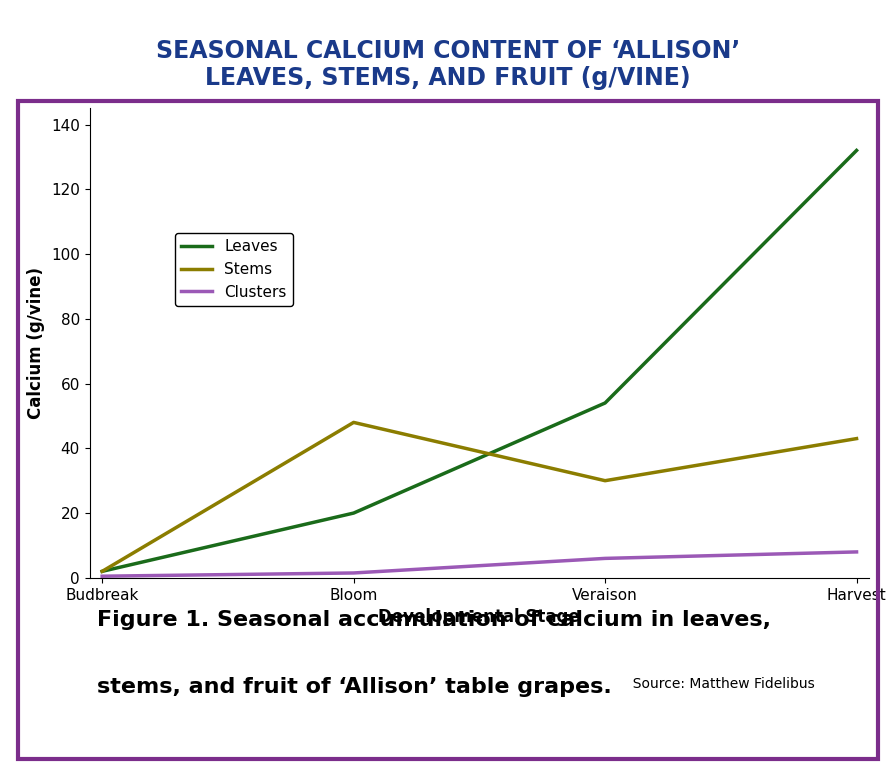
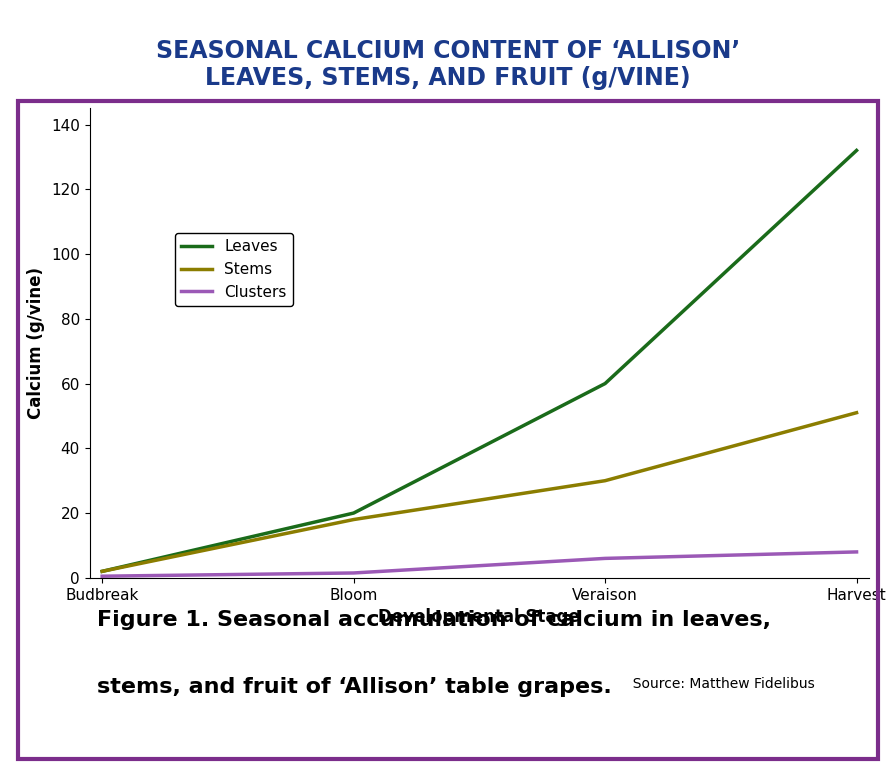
Stems/Bloom: 48 -> 18
Leaves/Veraison: 54 -> 60
Stems/Harvest: 43 -> 51
